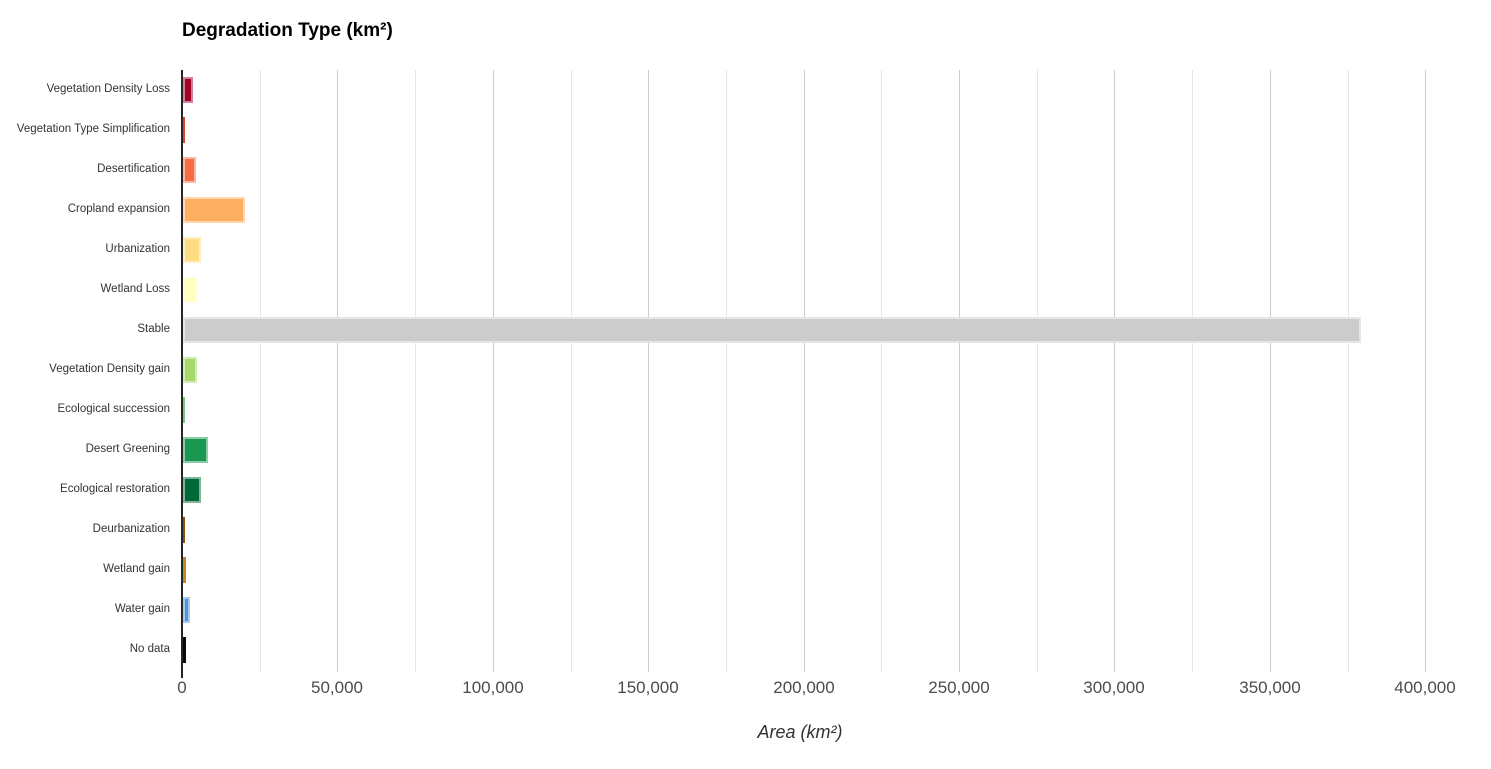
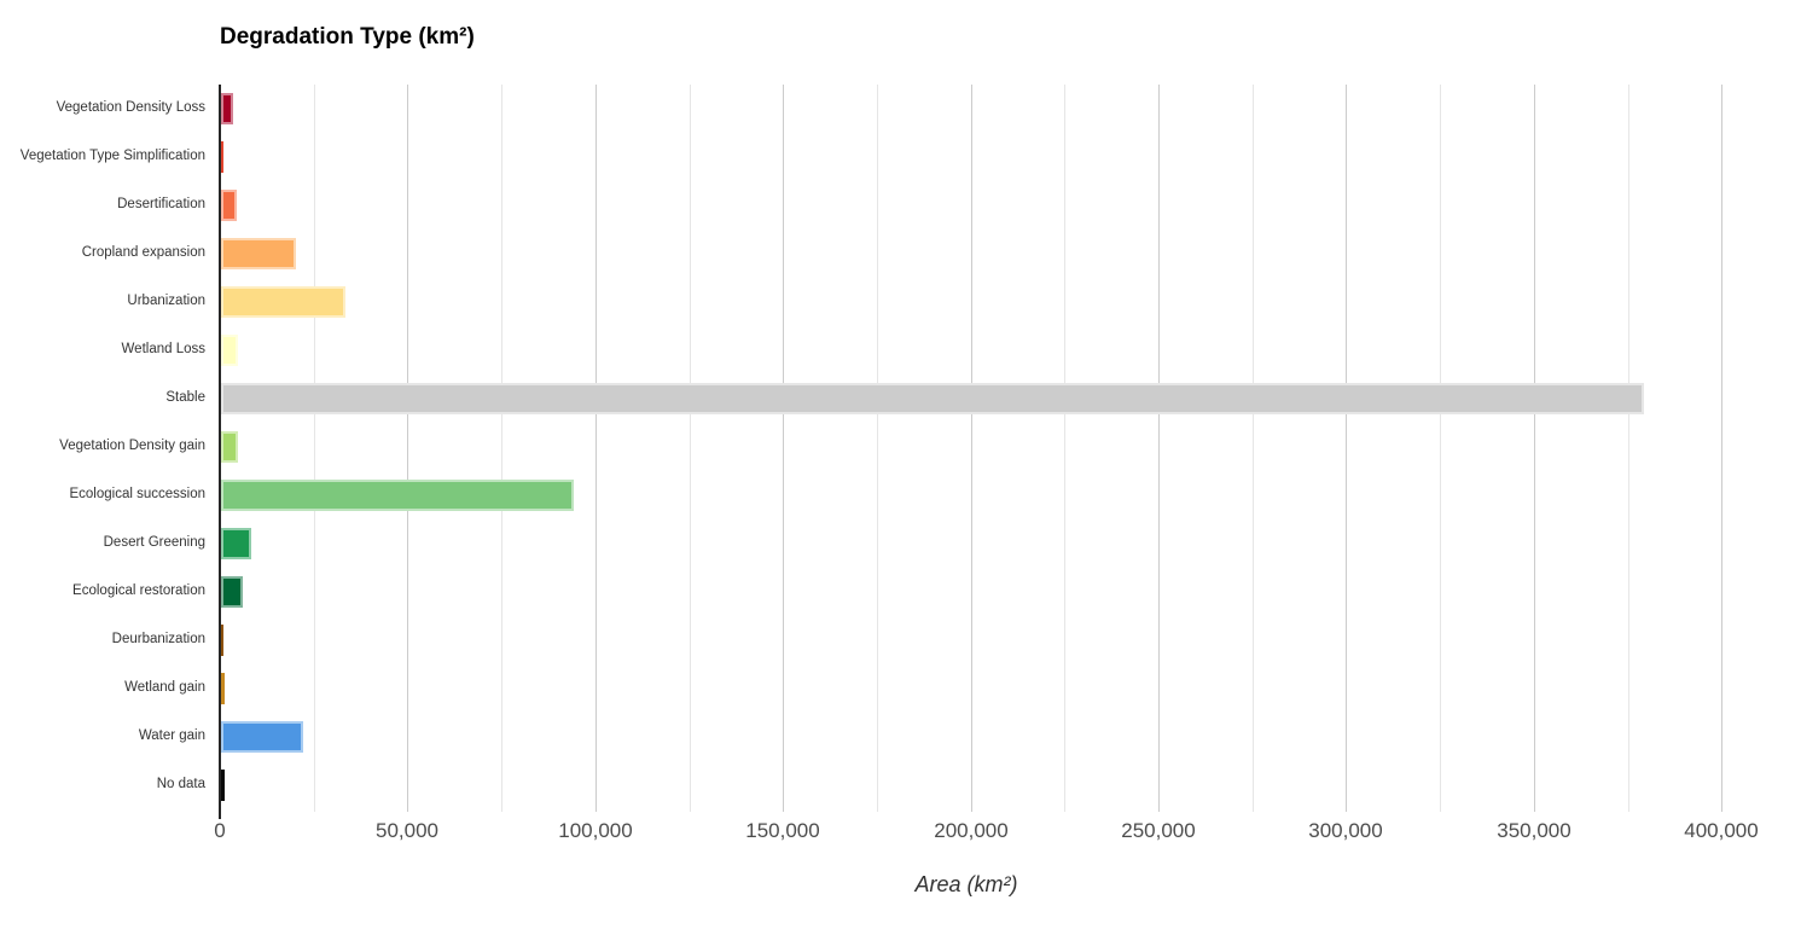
Urbanization: 6000 -> 33000
Ecological succession: 1000 -> 94000
Water gain: 2000 -> 22000
